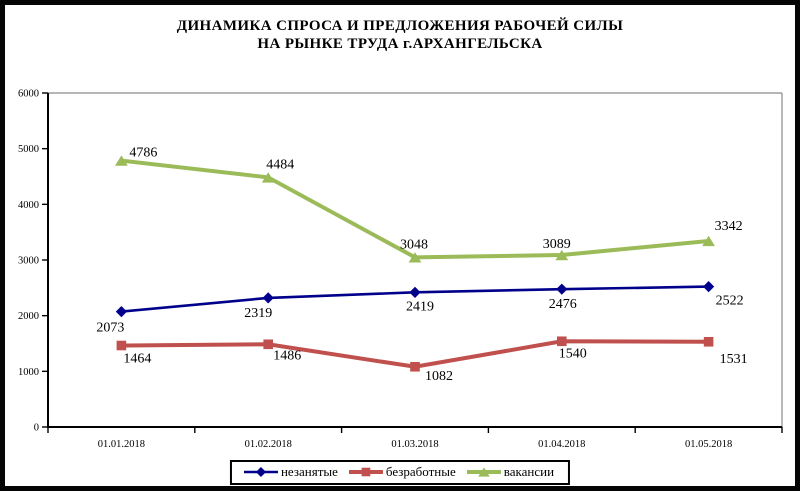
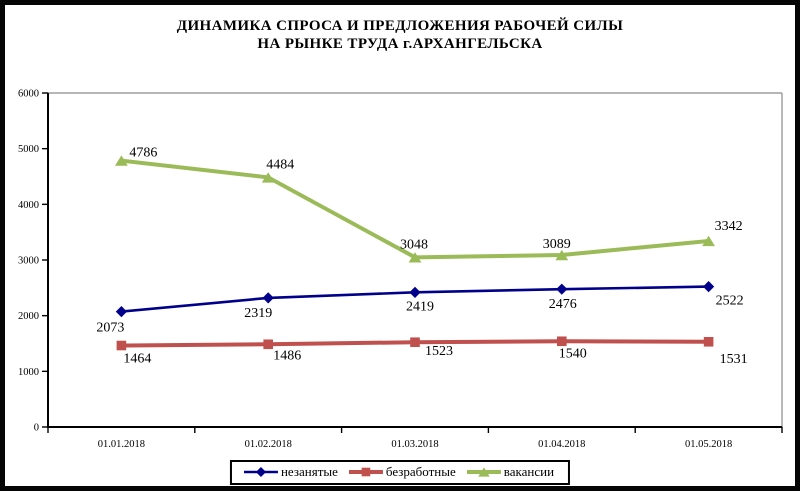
безработные/01.03.2018: 1082 -> 1523
